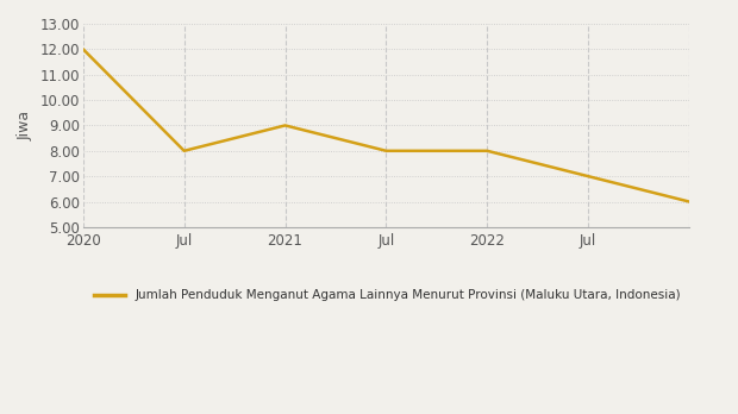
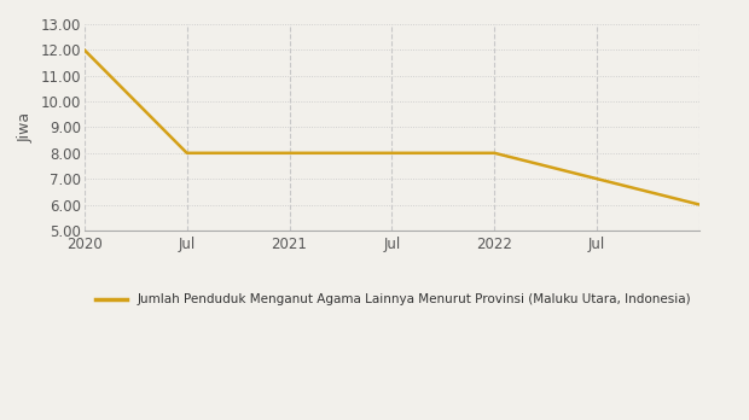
2021: 9 -> 8
